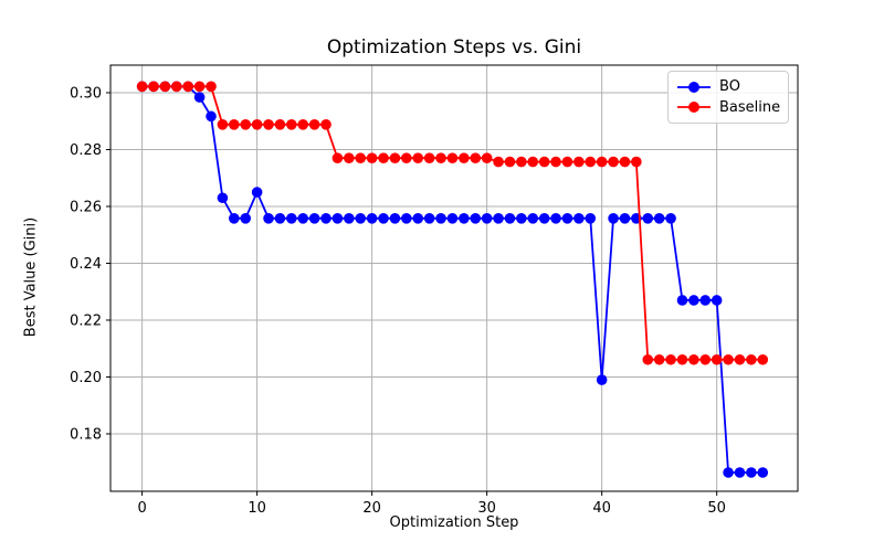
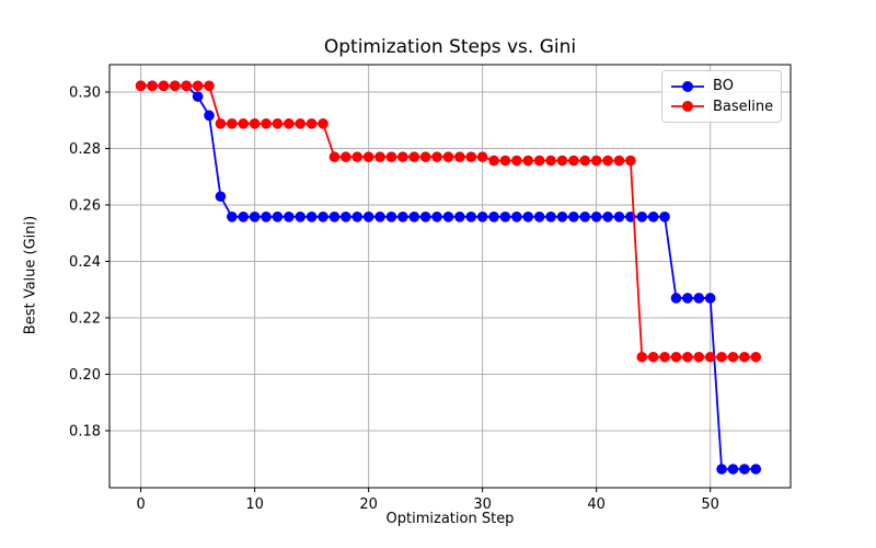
BO/10: 0.265 -> 0.256
BO/40: 0.199 -> 0.256
